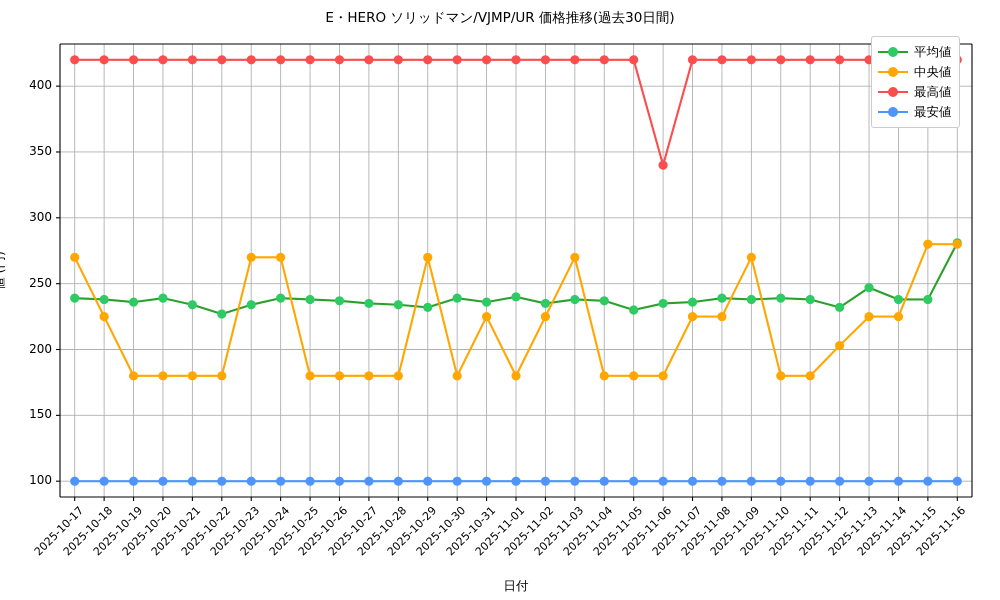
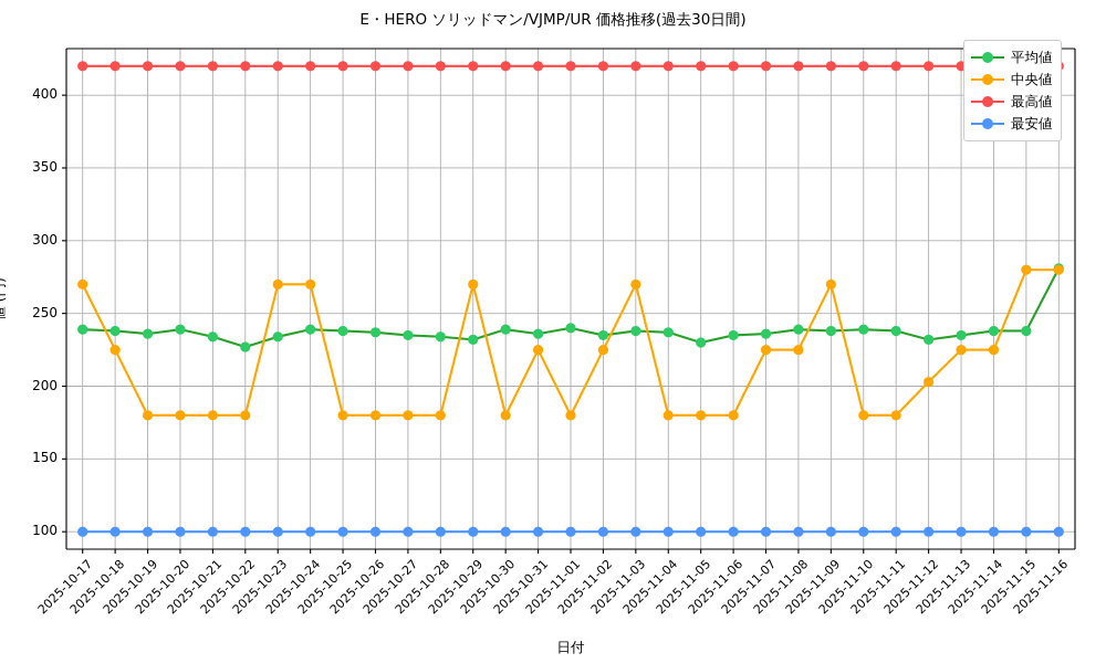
最高値/2025-11-06: 340 -> 420
平均値/2025-11-13: 247 -> 235
